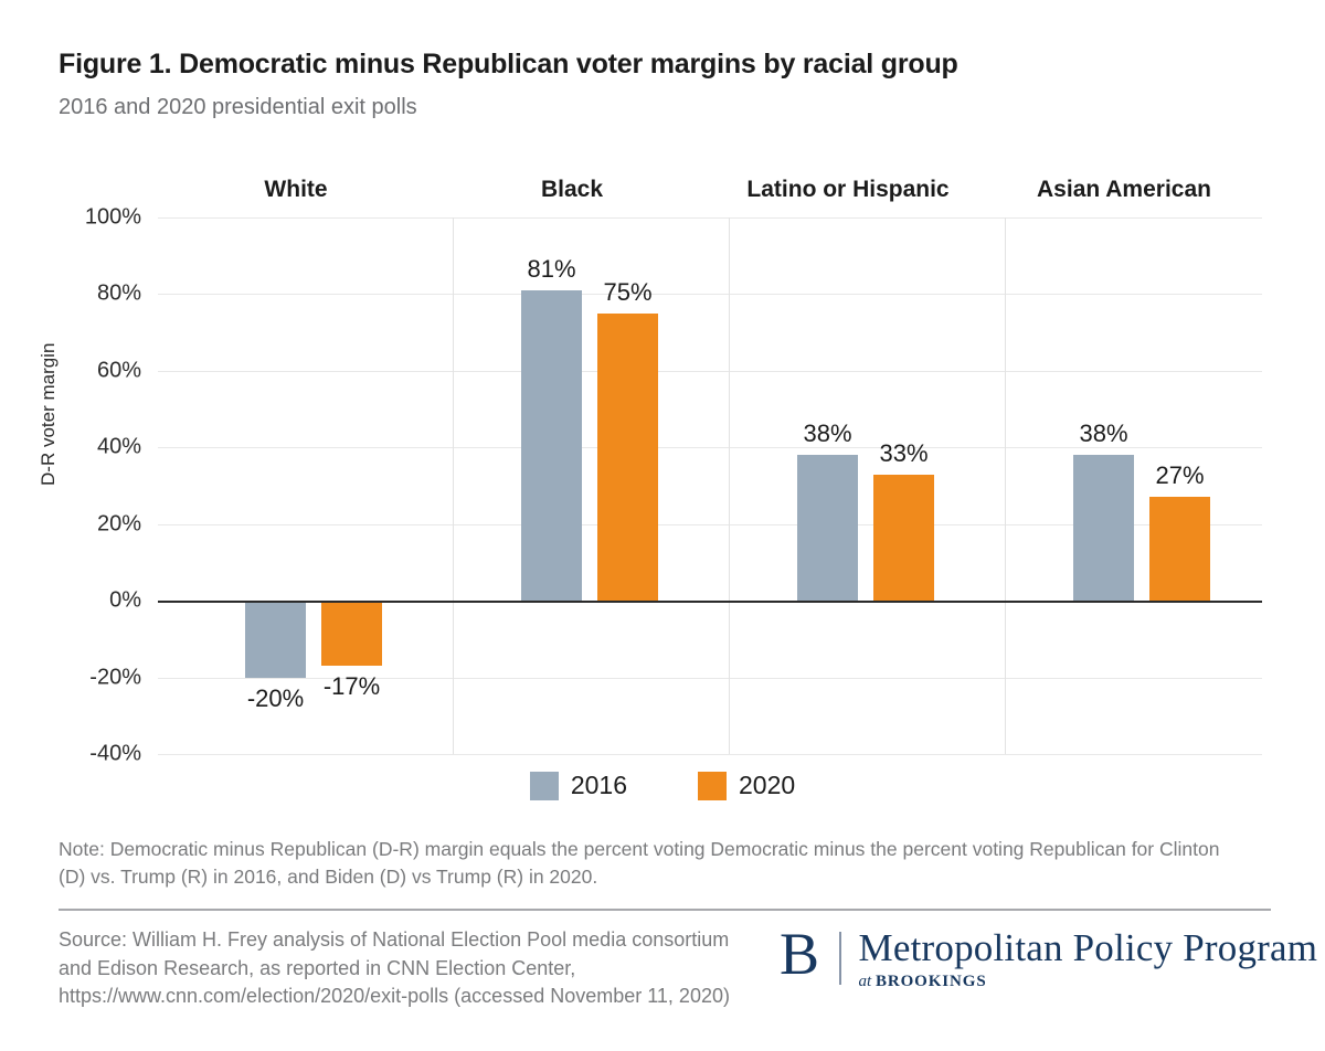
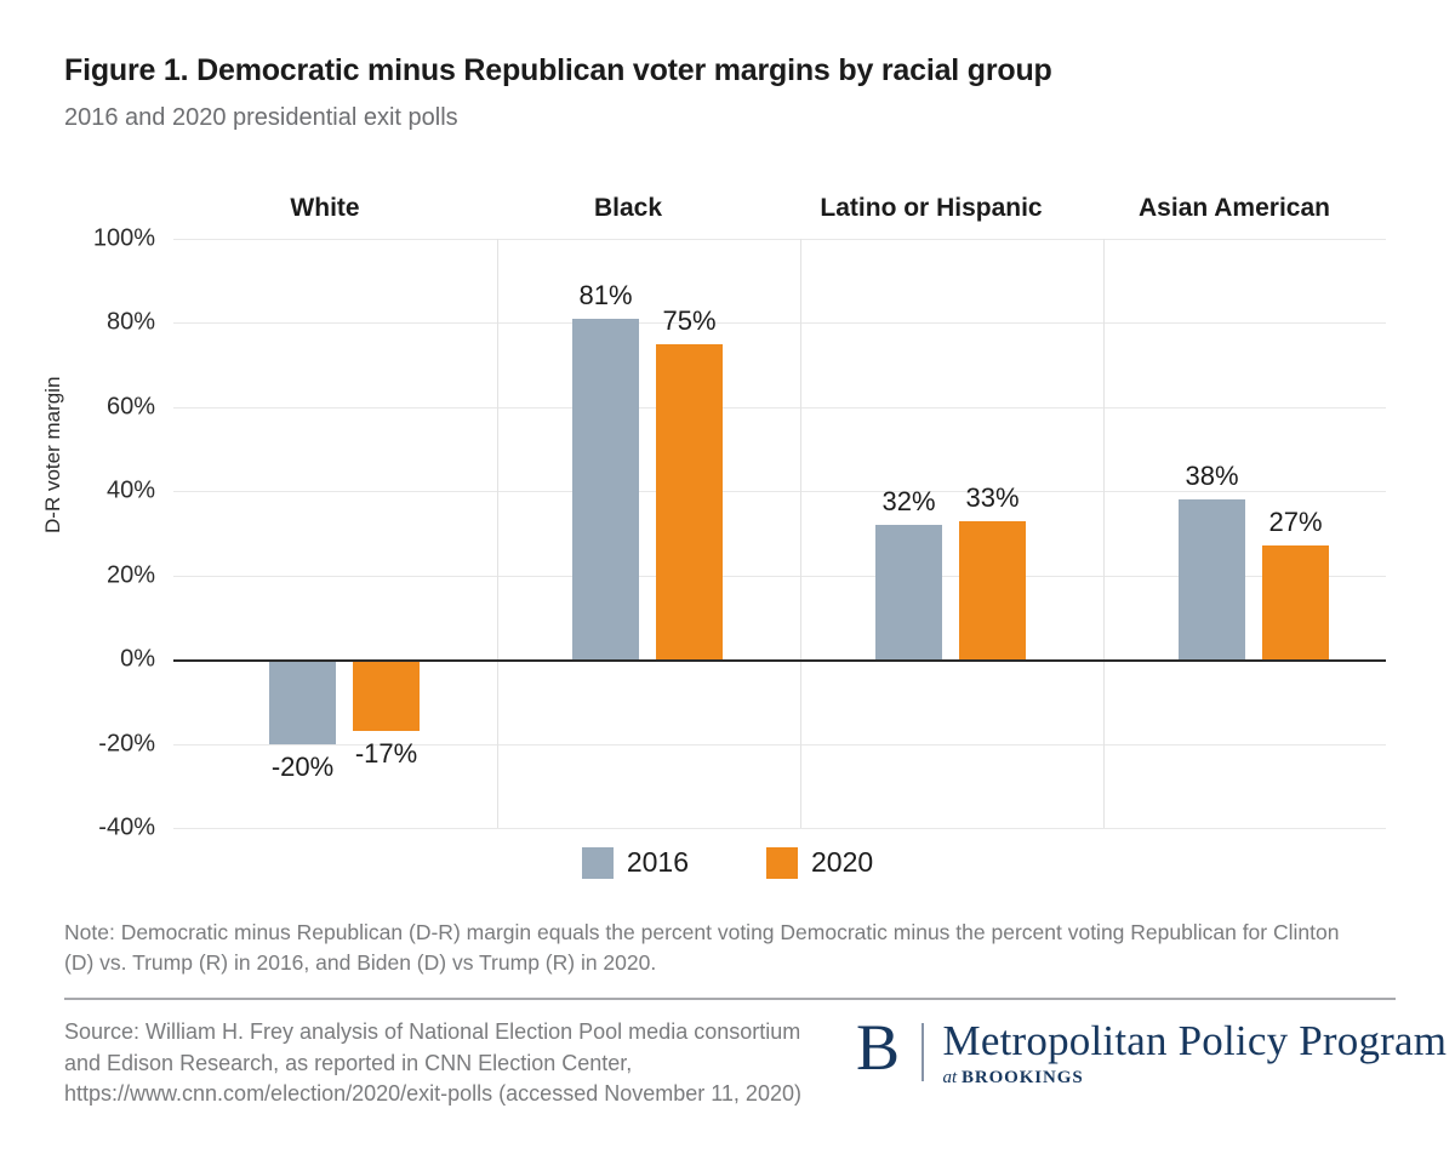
2016/Latino or Hispanic: 38% -> 32%
